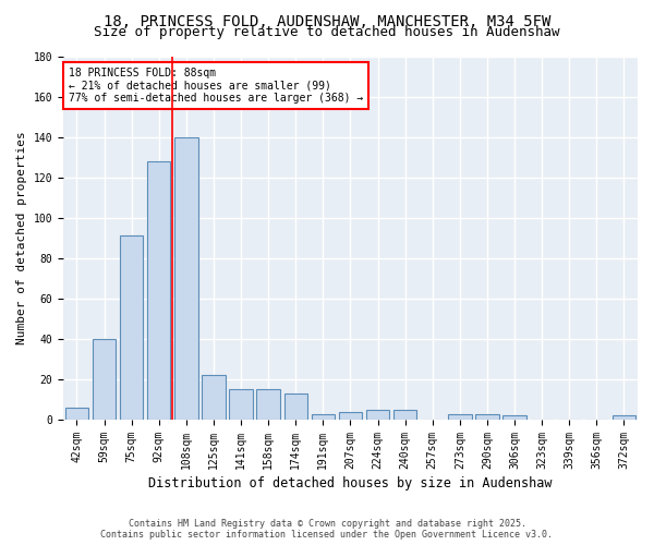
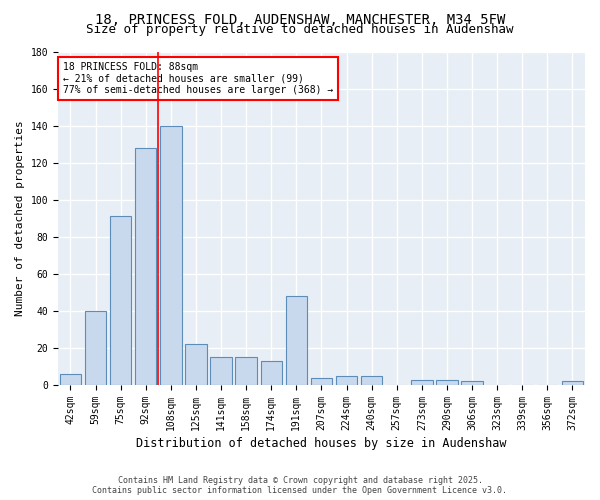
191sqm: 3 -> 48
